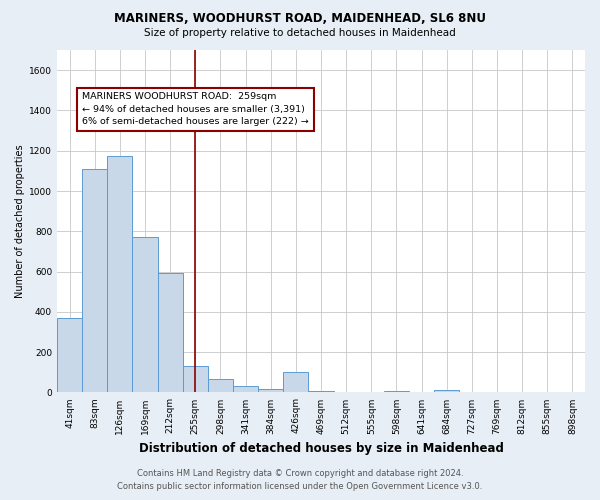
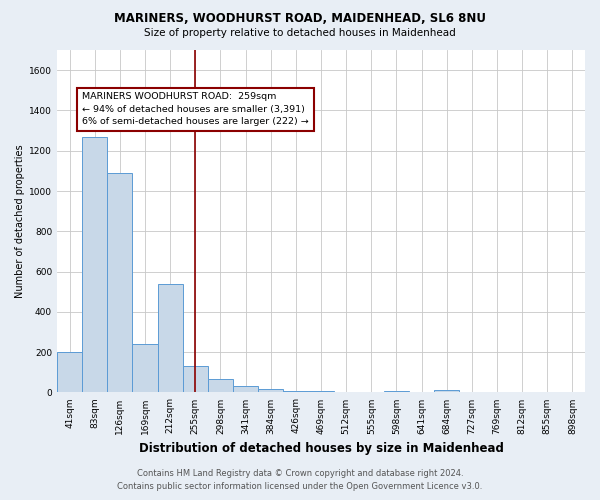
41sqm: 370 -> 200
83sqm: 1110 -> 1270
126sqm: 1175 -> 1090
169sqm: 770 -> 240
212sqm: 595 -> 540
426sqm: 100 -> 8
